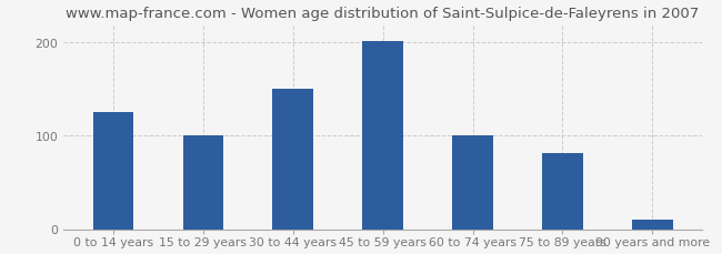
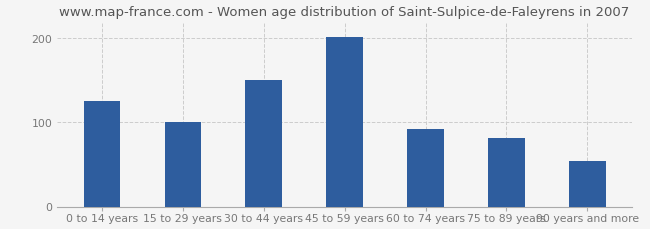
60 to 74 years: 101 -> 92
90 years and more: 10 -> 54
